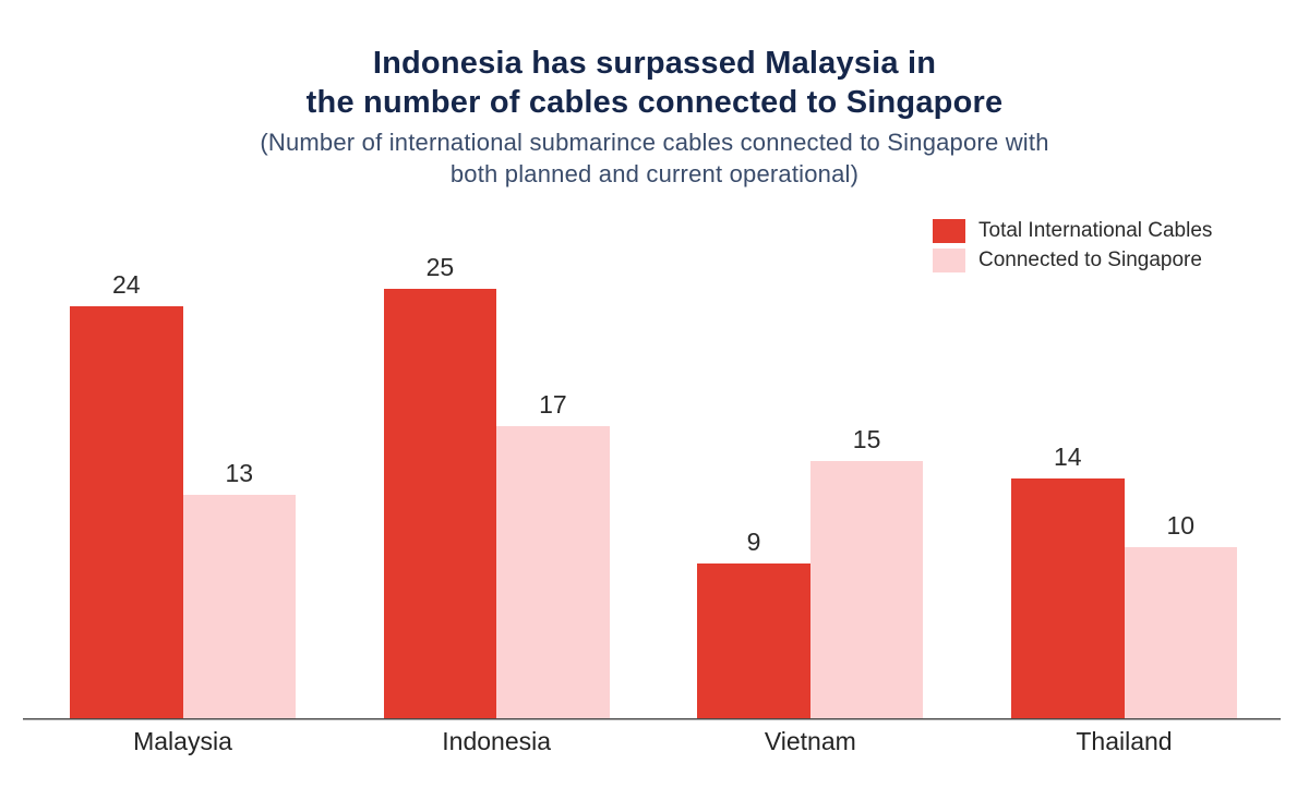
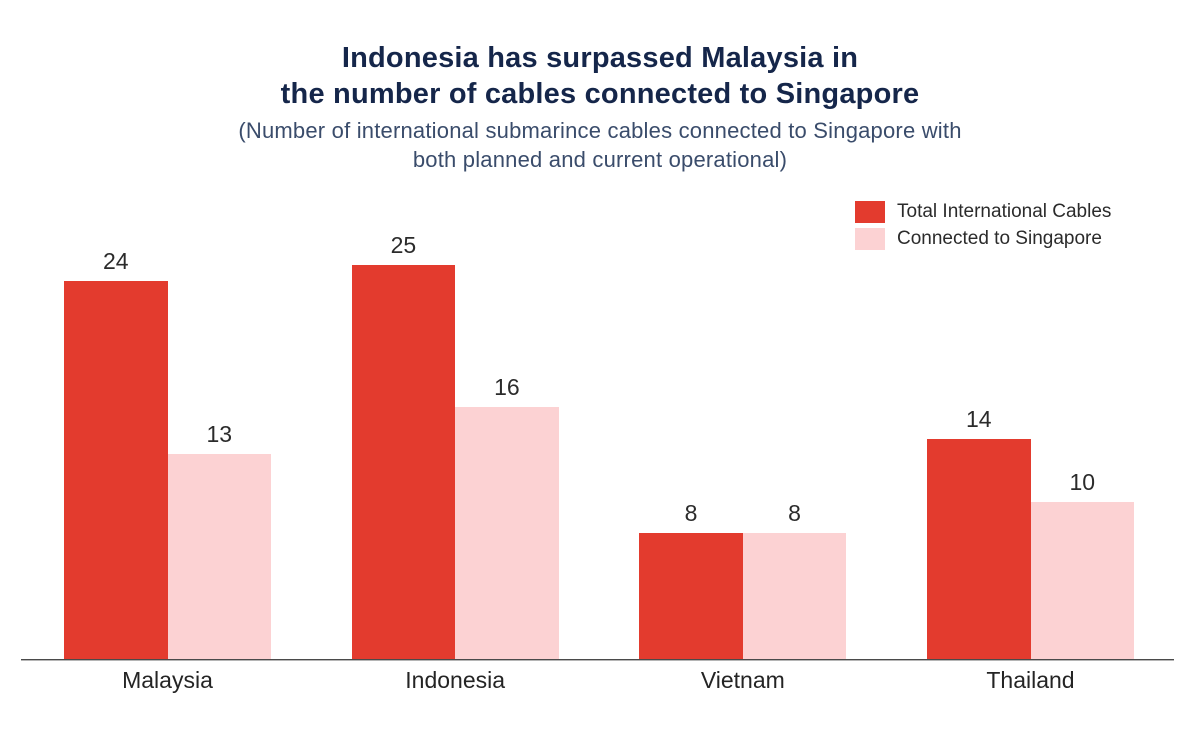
Connected to Singapore/Indonesia: 17 -> 16
Total International Cables/Vietnam: 9 -> 8
Connected to Singapore/Vietnam: 15 -> 8
